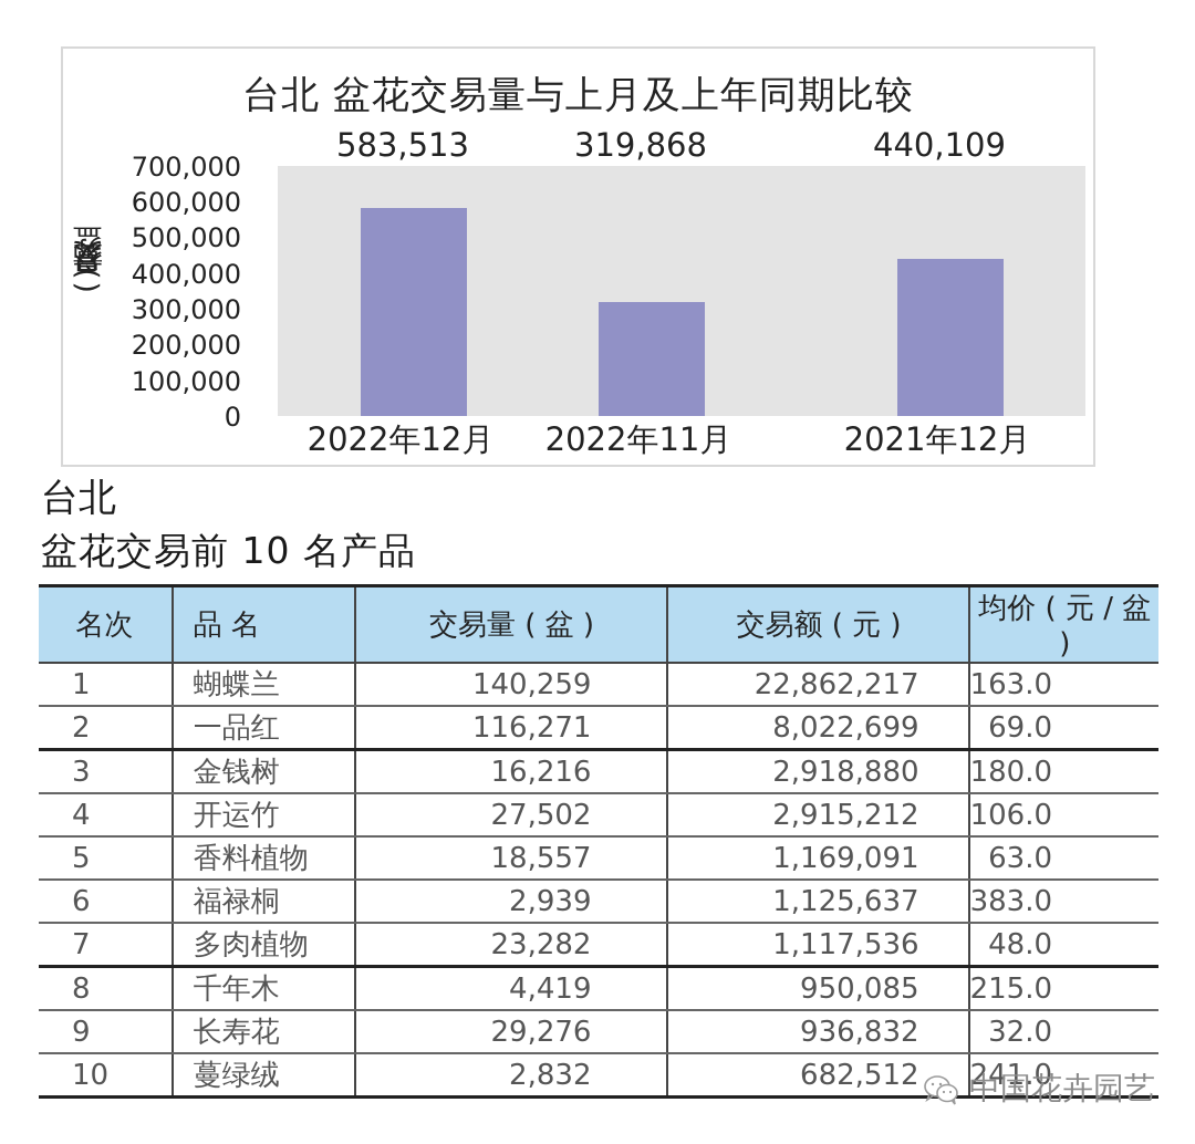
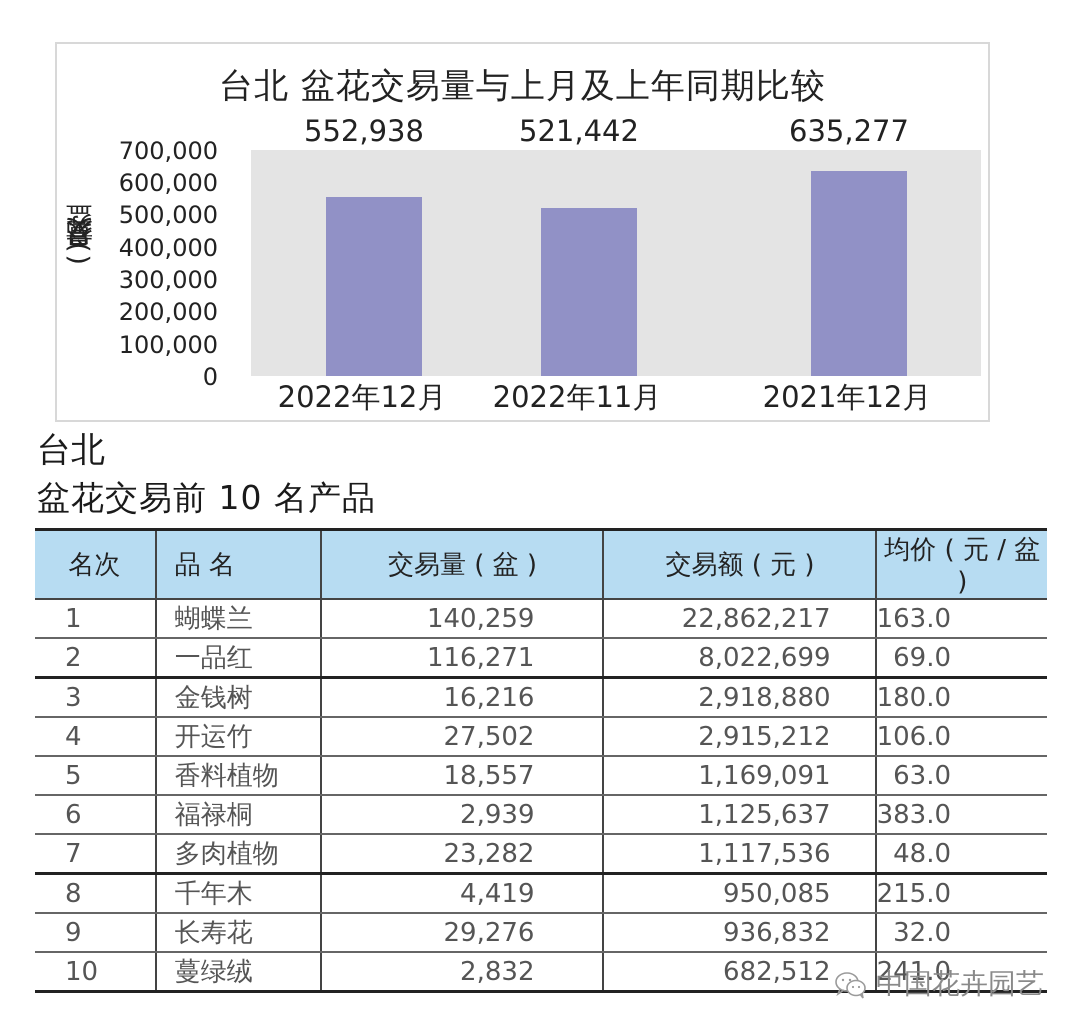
2022年12月: 583,513 -> 552,938
2022年11月: 319,868 -> 521,442
2021年12月: 440,109 -> 635,277
